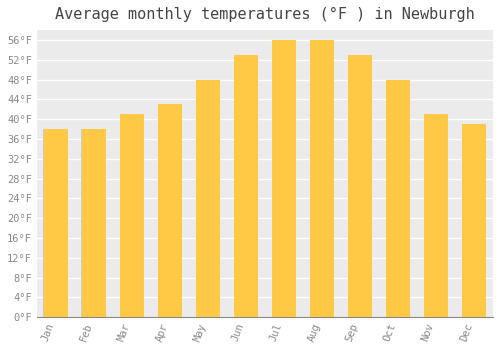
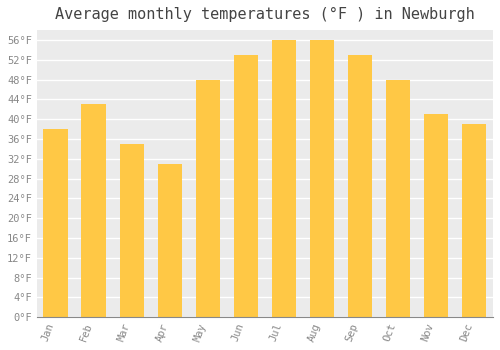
Feb: 38°F -> 43°F
Mar: 41°F -> 35°F
Apr: 43°F -> 31°F
